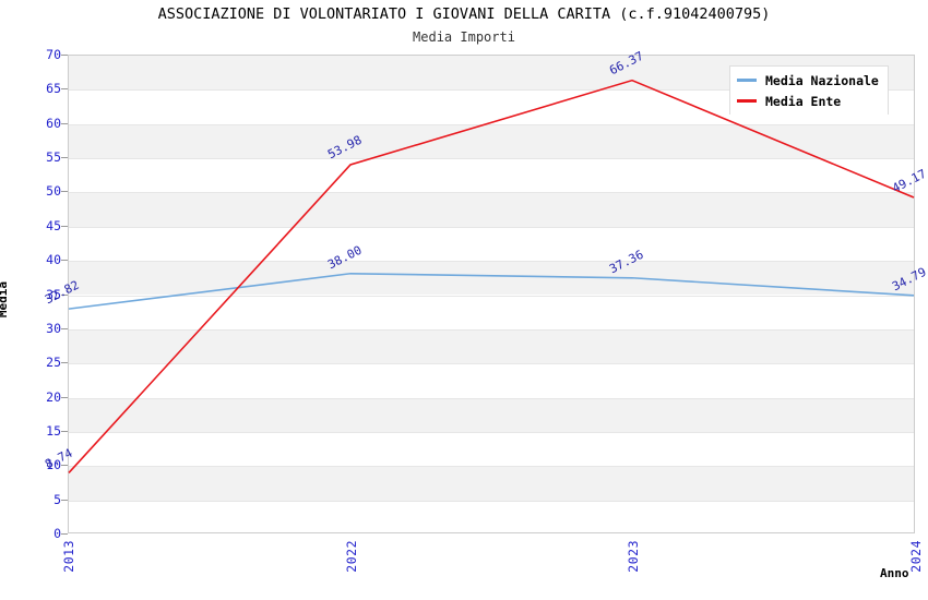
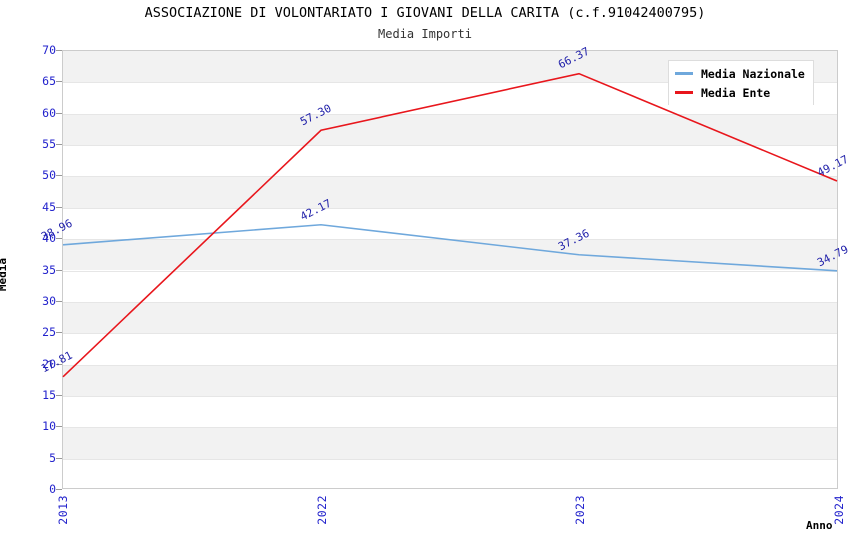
Media Nazionale/2013: 32.82 -> 38.96
Media Ente/2013: 8.74 -> 17.81
Media Nazionale/2022: 38.00 -> 42.17
Media Ente/2022: 53.98 -> 57.30
